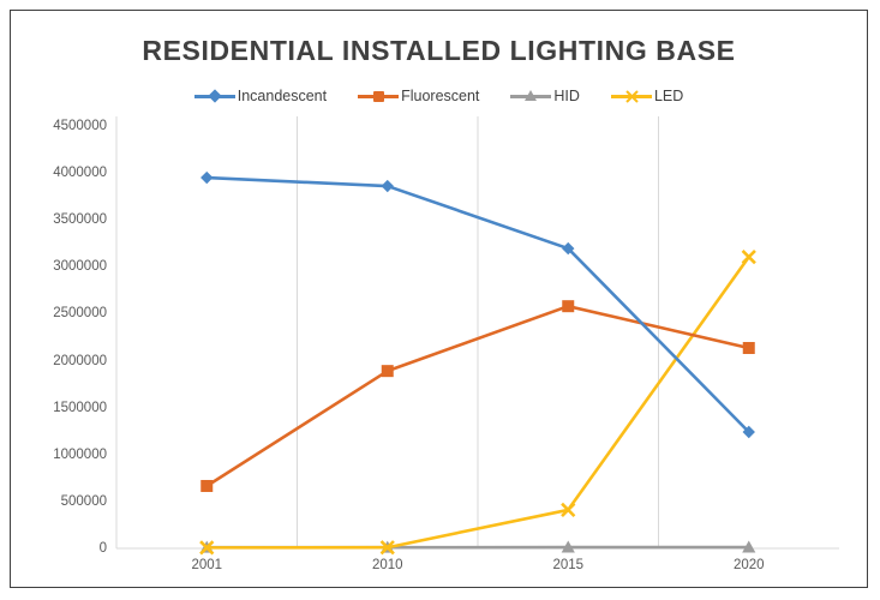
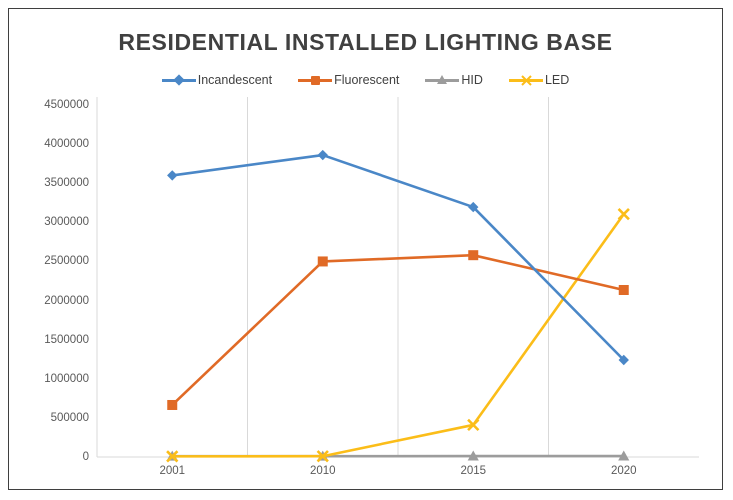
Incandescent/2001: 4000000 -> 3600000
Fluorescent/2010: 1900000 -> 2500000
